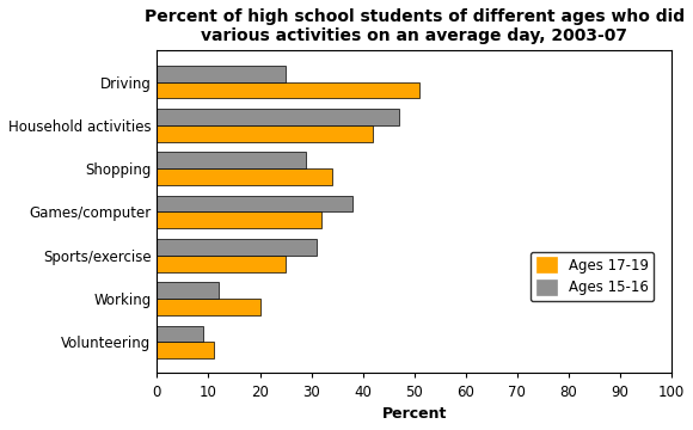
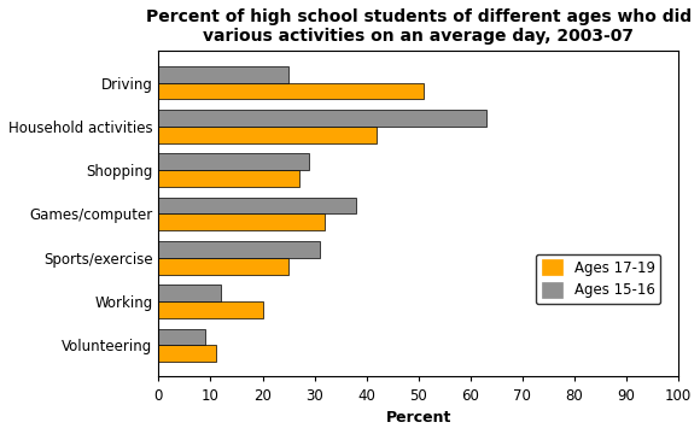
Ages 15-16/Household activities: 47 -> 63
Ages 17-19/Shopping: 34 -> 27
